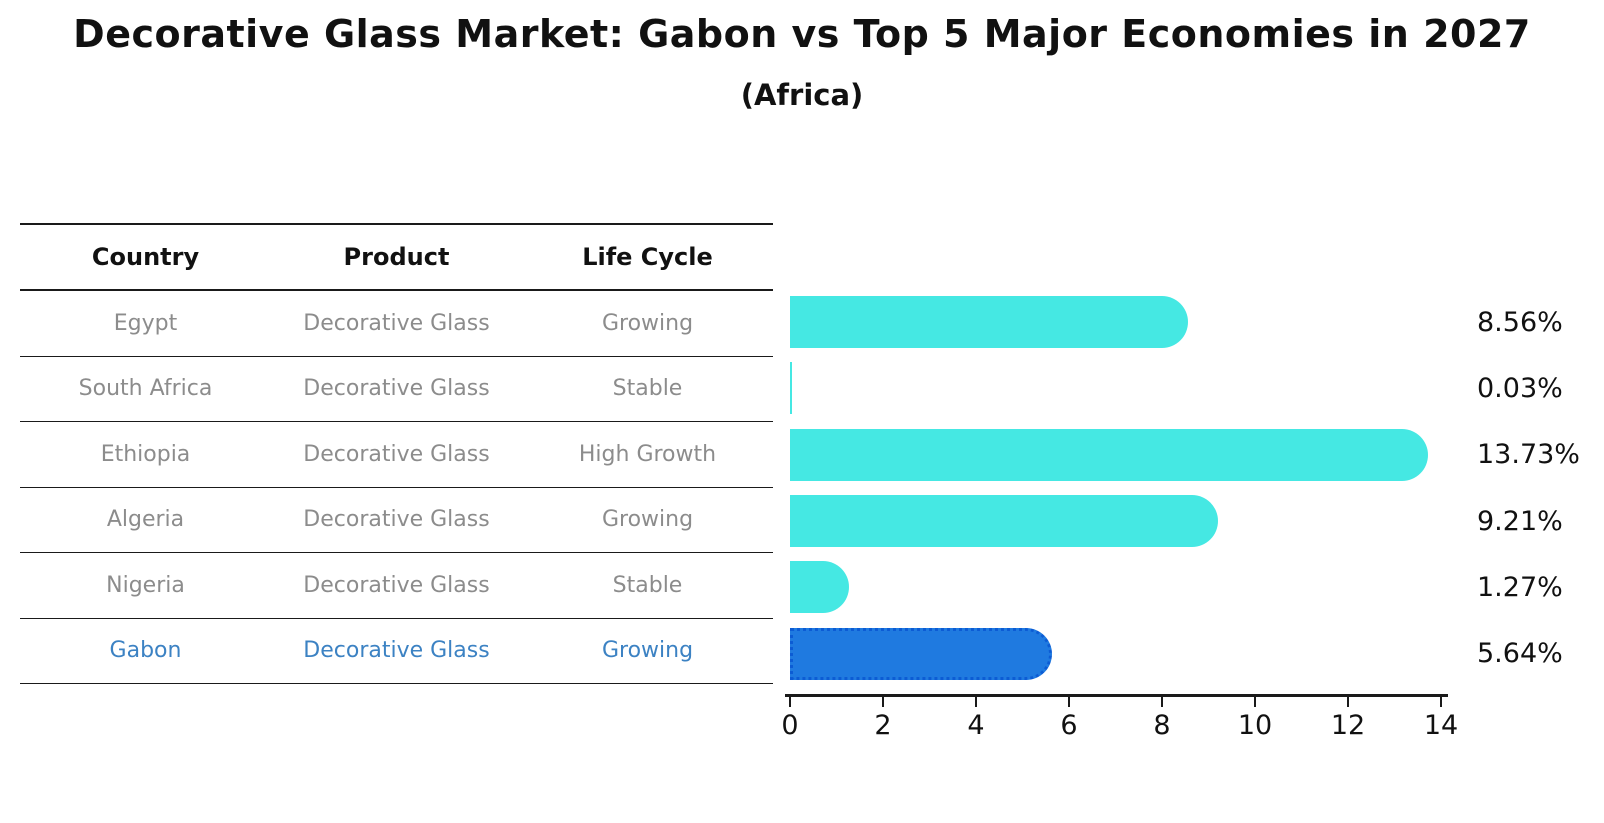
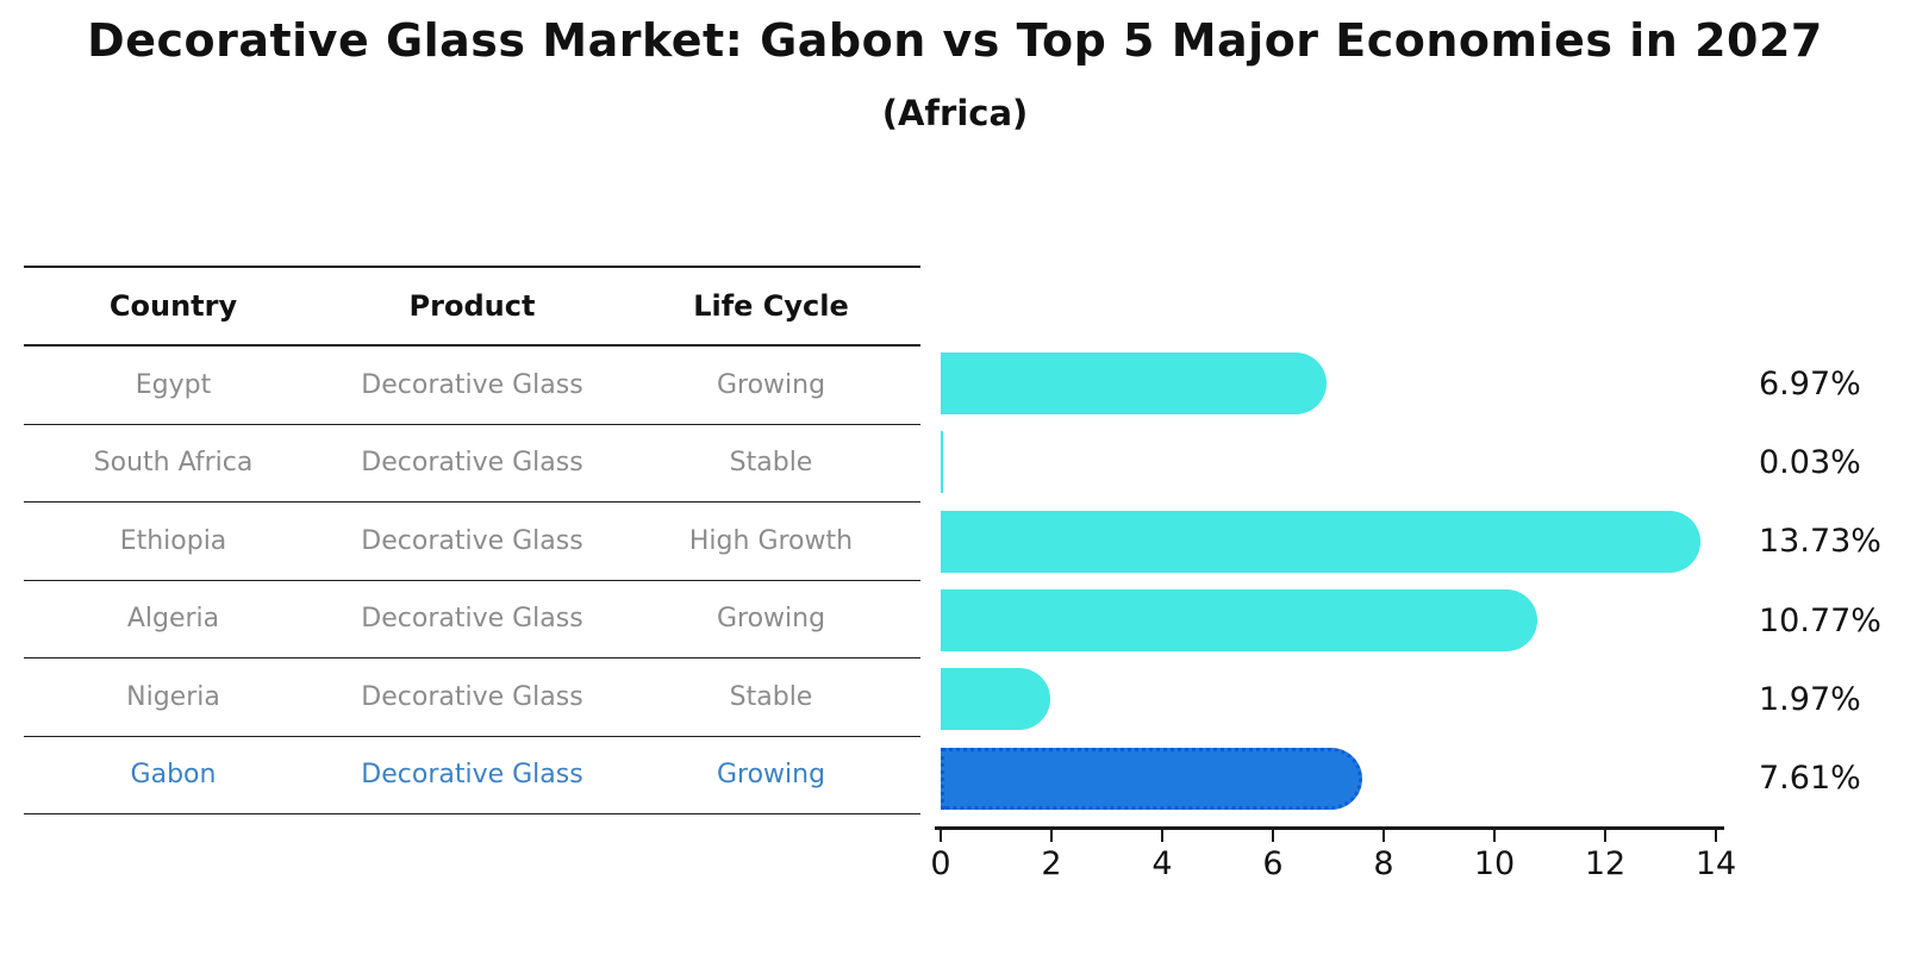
Egypt: 8.56% -> 6.97%
Algeria: 9.21% -> 10.77%
Nigeria: 1.27% -> 1.97%
Gabon: 5.64% -> 7.61%
